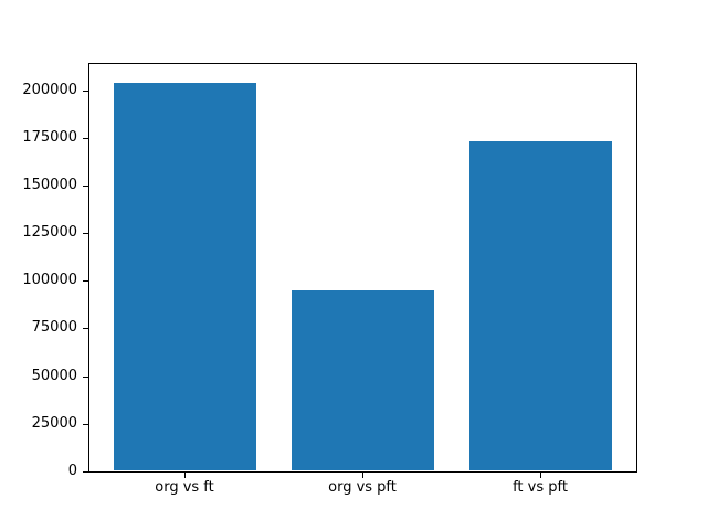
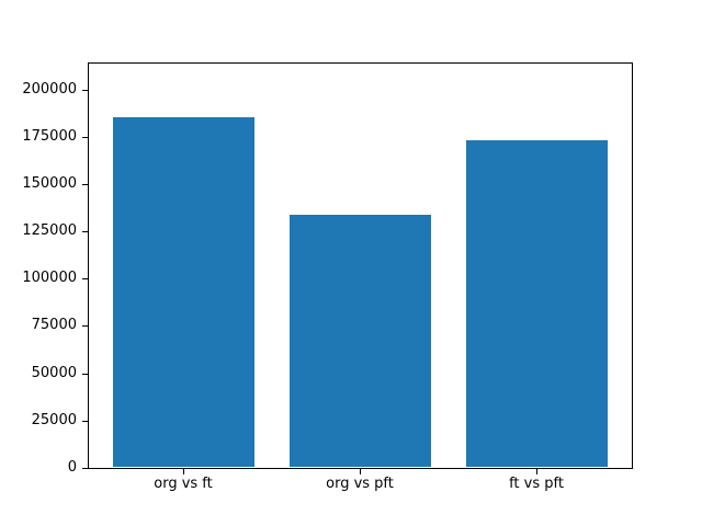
org vs ft: 204000 -> 185000
org vs pft: 95000 -> 134000
